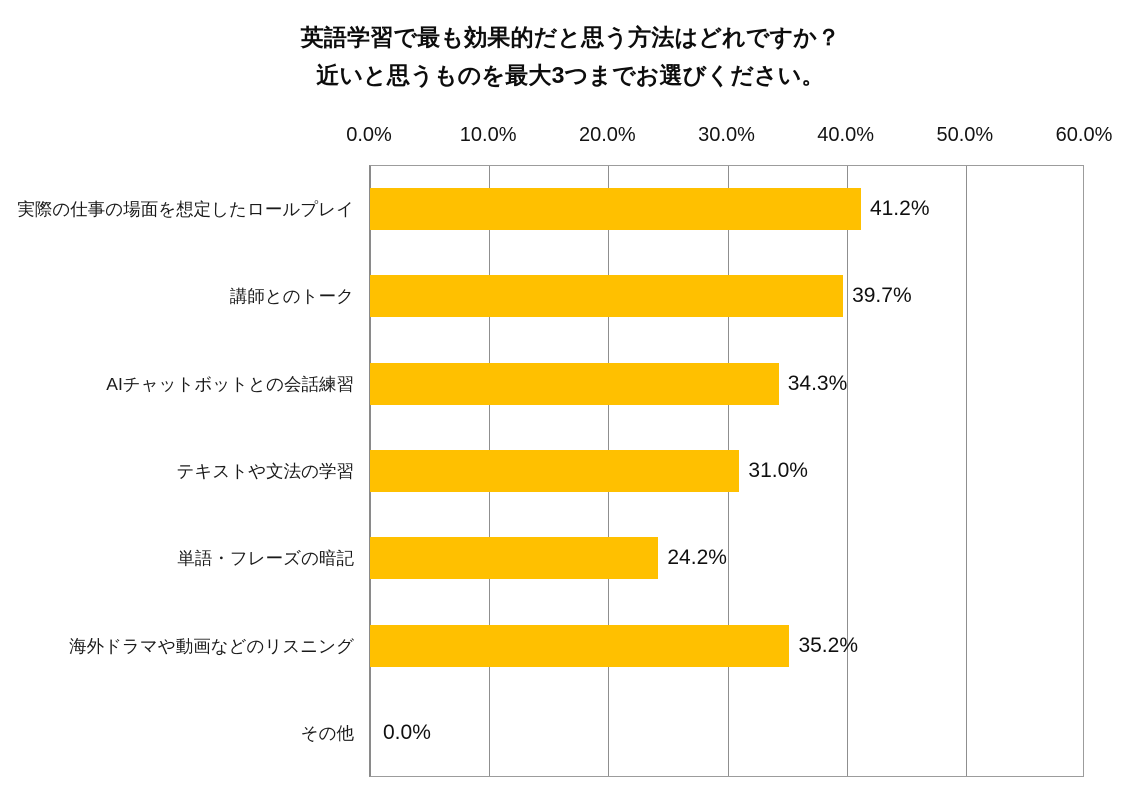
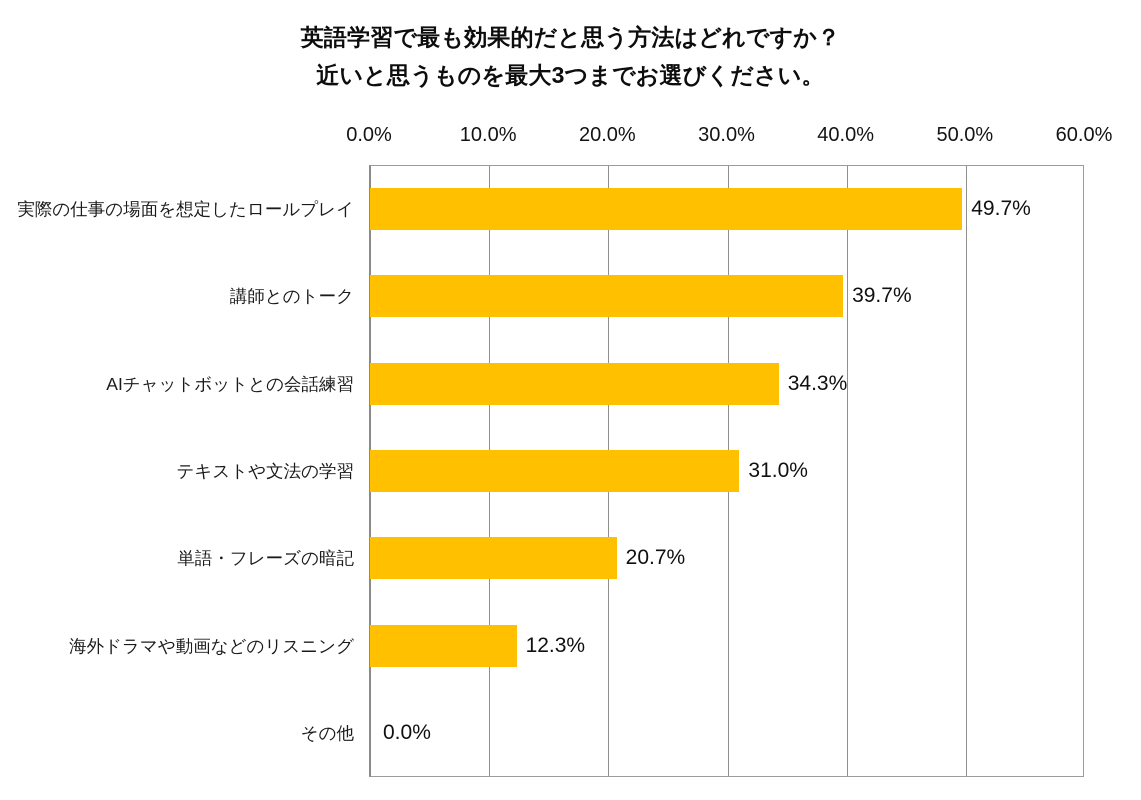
実際の仕事の場面を想定したロールプレイ: 41.2% -> 49.7%
単語・フレーズの暗記: 24.2% -> 20.7%
海外ドラマや動画などのリスニング: 35.2% -> 12.3%
